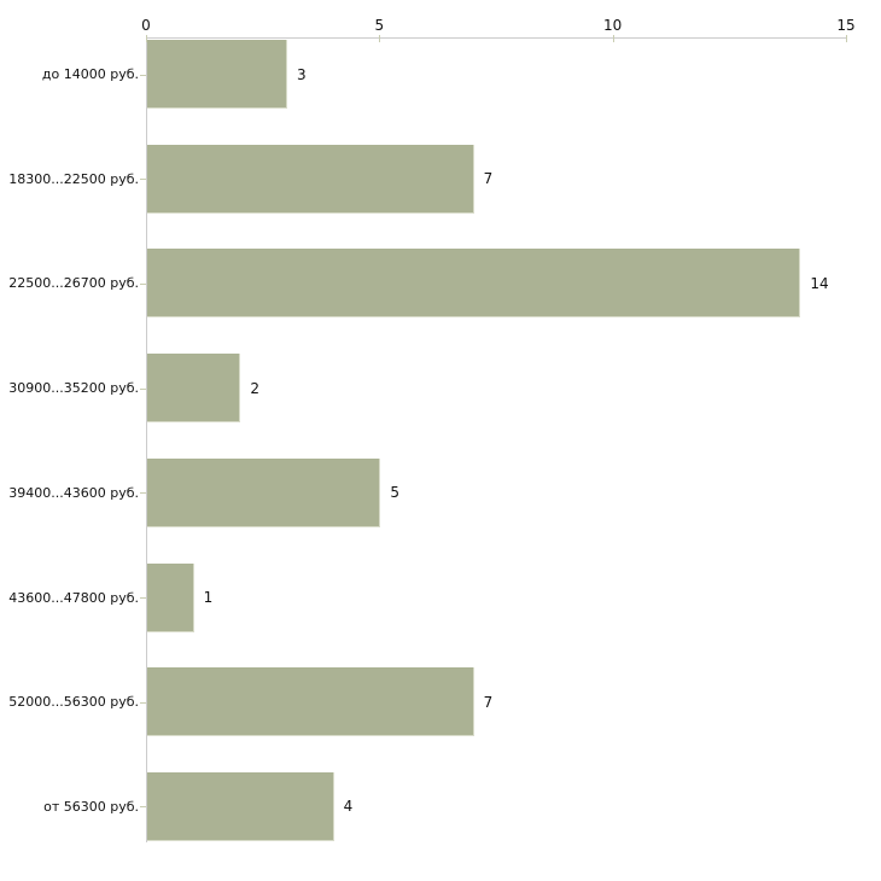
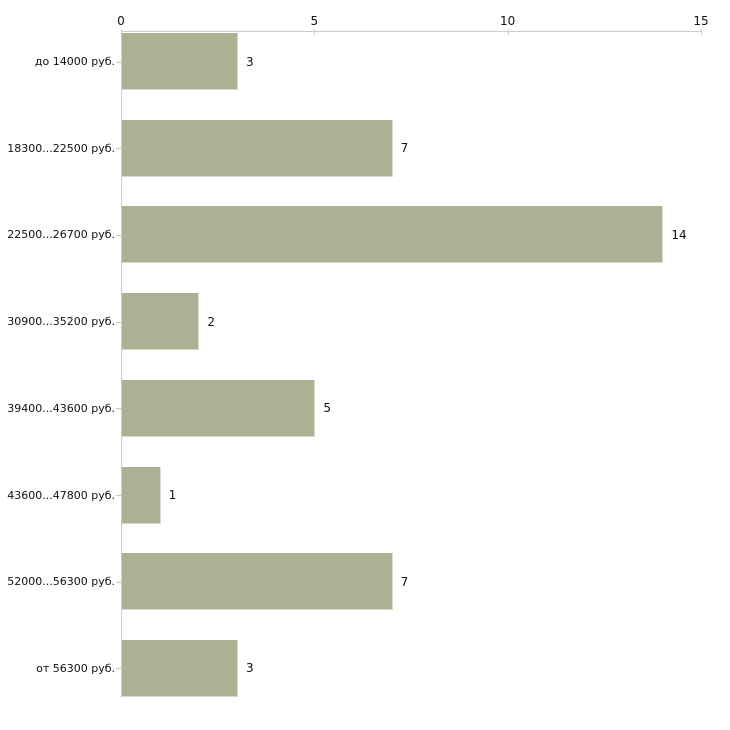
от 56300 руб.: 4 -> 3
